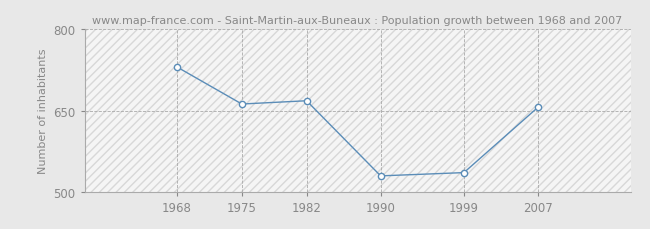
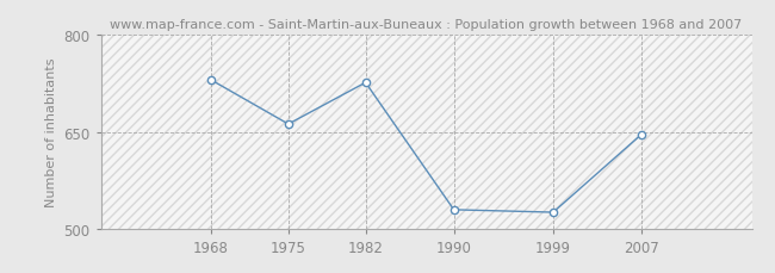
1982: 668 -> 726
1999: 536 -> 526
2007: 656 -> 646
